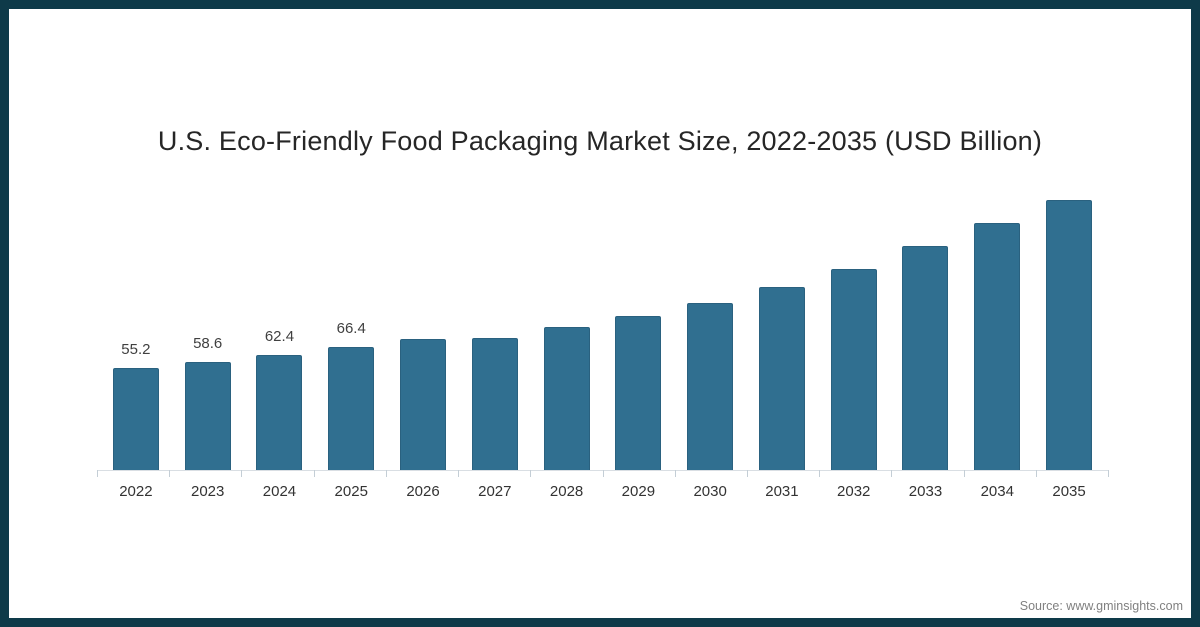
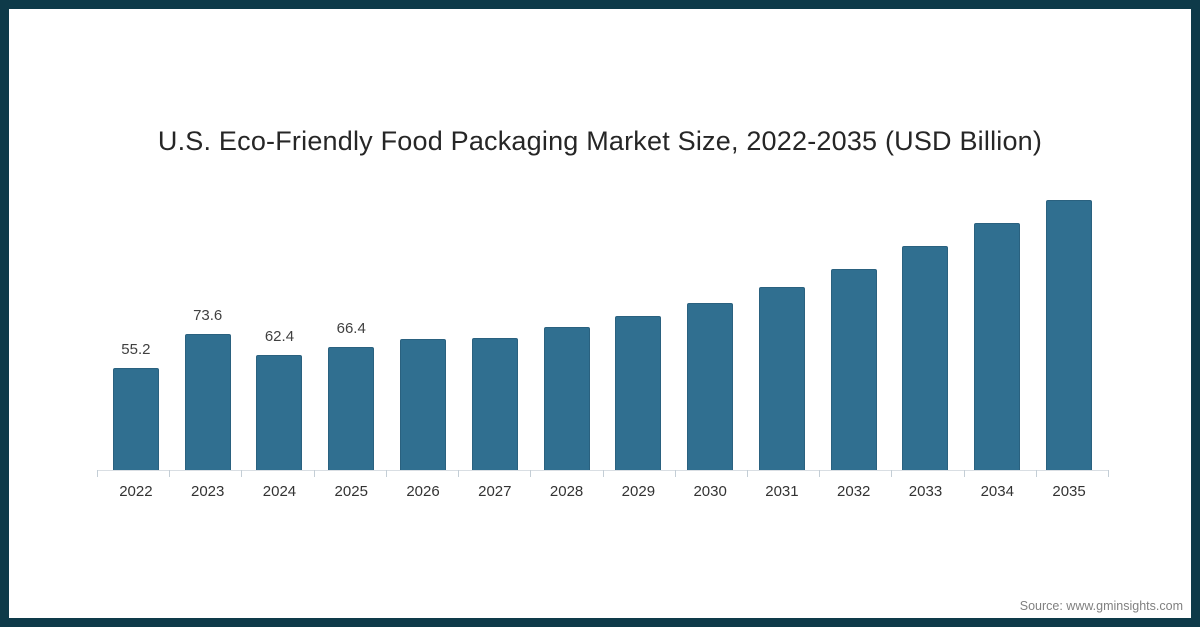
2023: 58.6 -> 73.6
